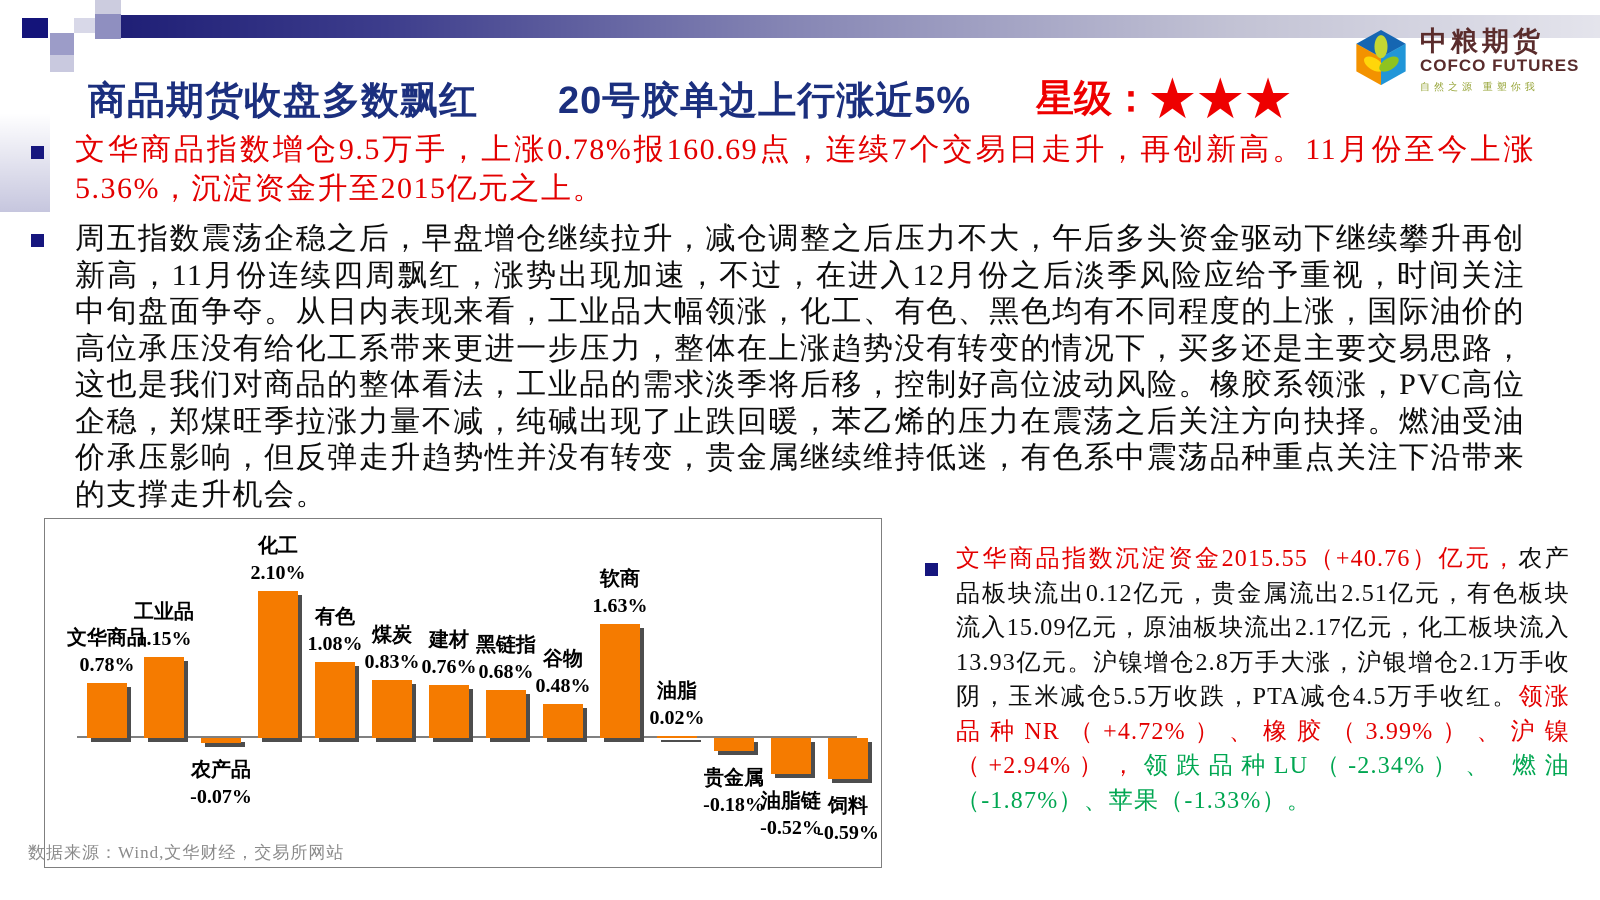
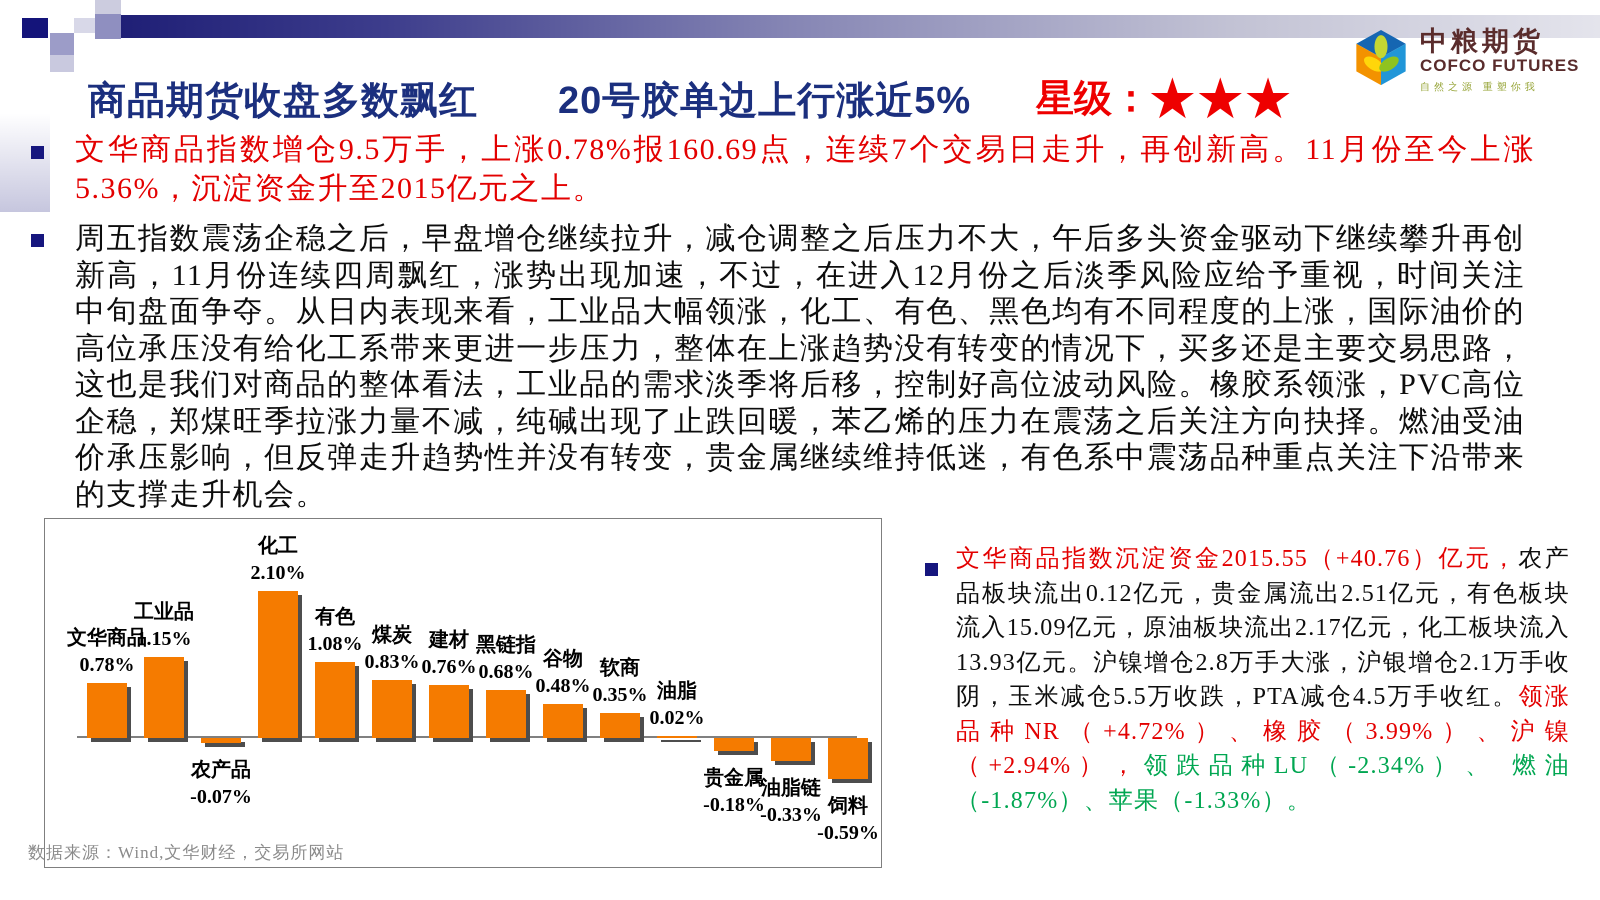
软商: 1.63% -> 0.35%
油脂链: -0.52% -> -0.33%
